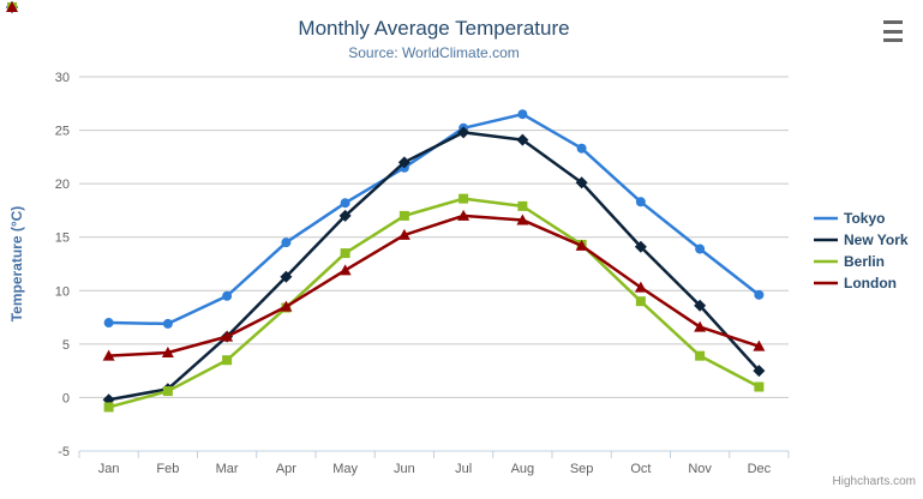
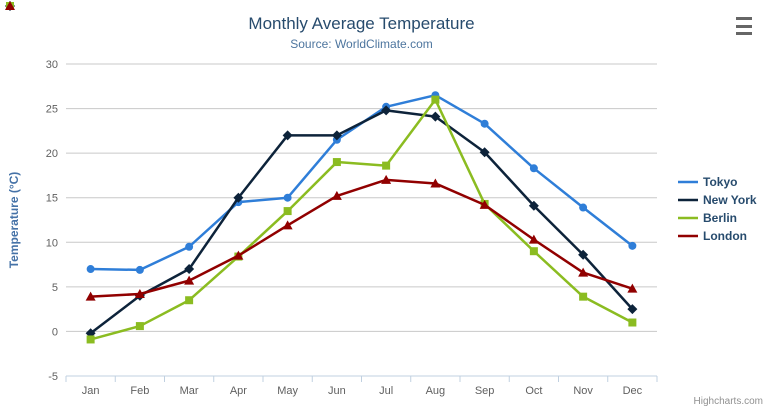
New York/Feb: 1 -> 4
New York/Mar: 6 -> 7
New York/Apr: 11 -> 15
Tokyo/May: 18 -> 15
New York/May: 17 -> 22
Berlin/Jun: 17 -> 19
Berlin/Aug: 18 -> 26
